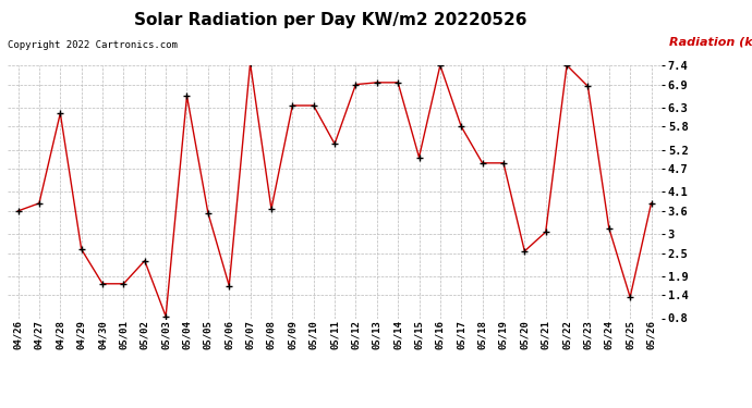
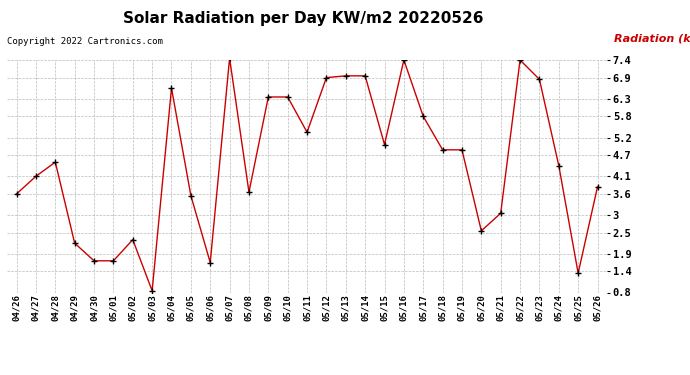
04/27: 3.80 -> 4.10
04/28: 6.15 -> 4.50
04/29: 2.60 -> 2.20
05/24: 3.15 -> 4.40
